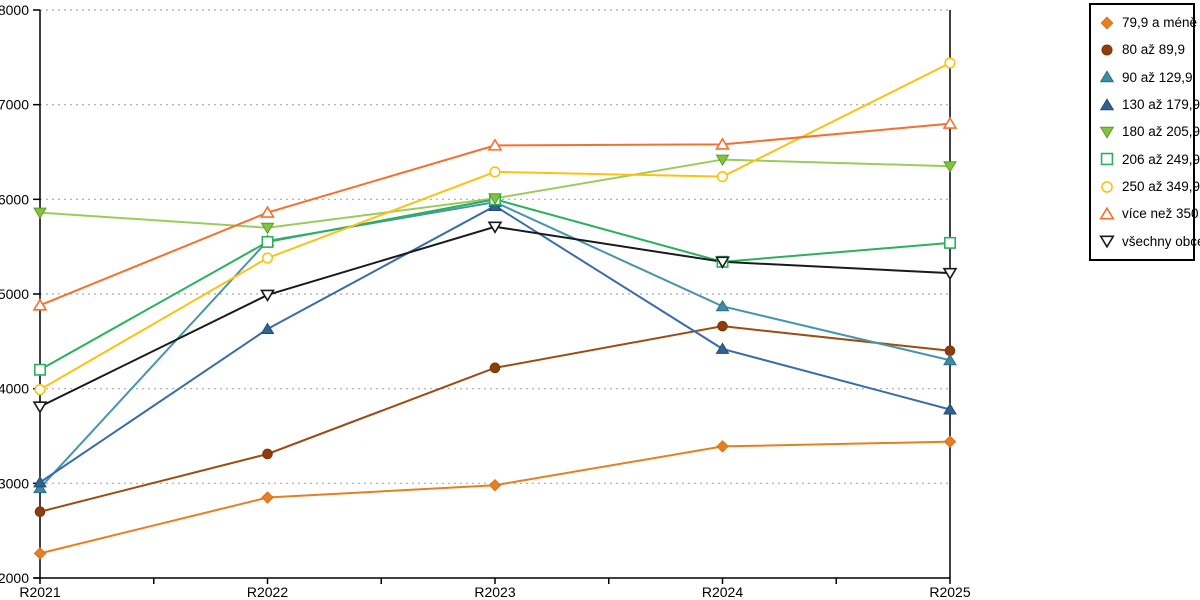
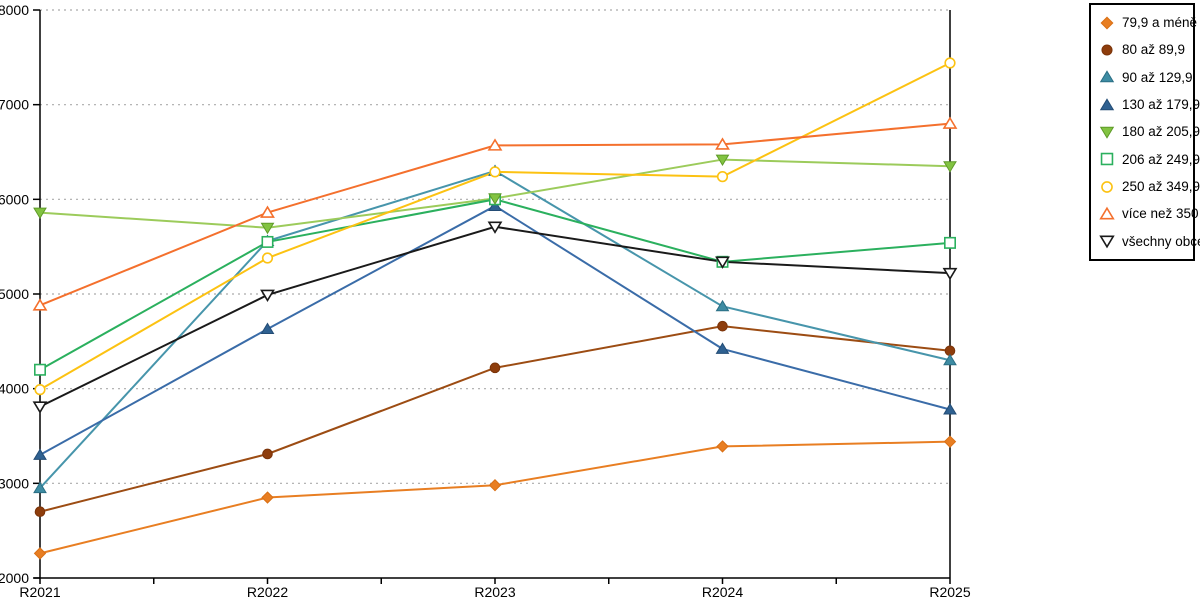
130 až 179,9/R2021: 3000 -> 3300
90 až 129,9/R2023: 6000 -> 6300
